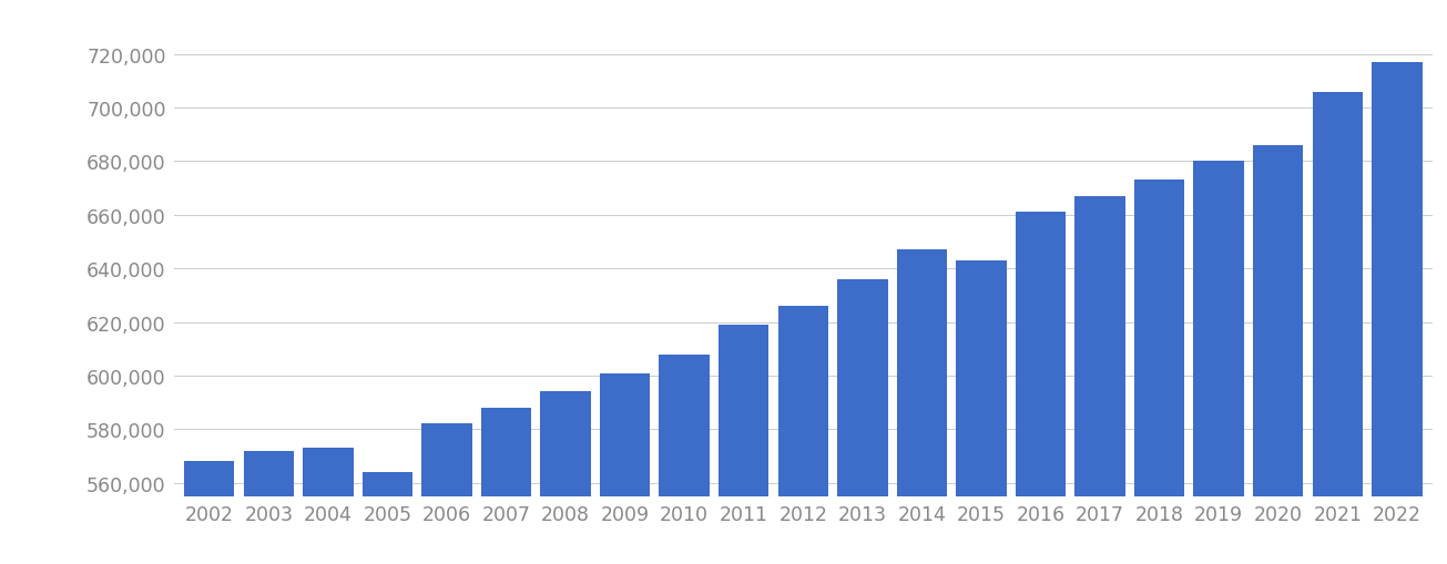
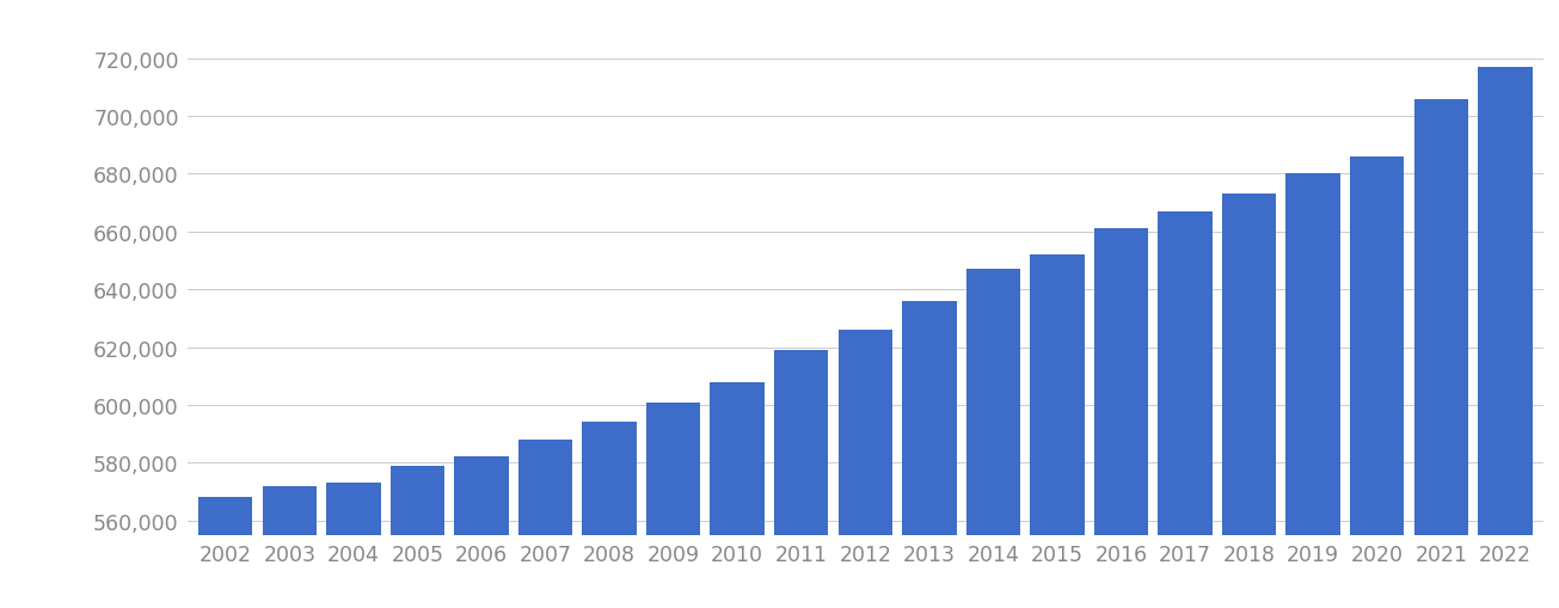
2005: 564,000 -> 579,000
2015: 643,000 -> 652,000
